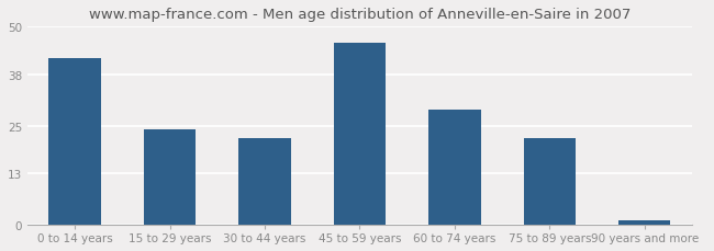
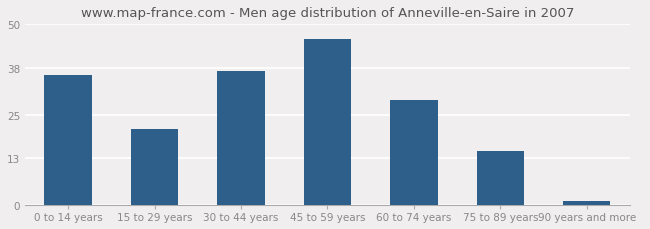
0 to 14 years: 42 -> 36
15 to 29 years: 24 -> 21
30 to 44 years: 22 -> 37
75 to 89 years: 22 -> 15
